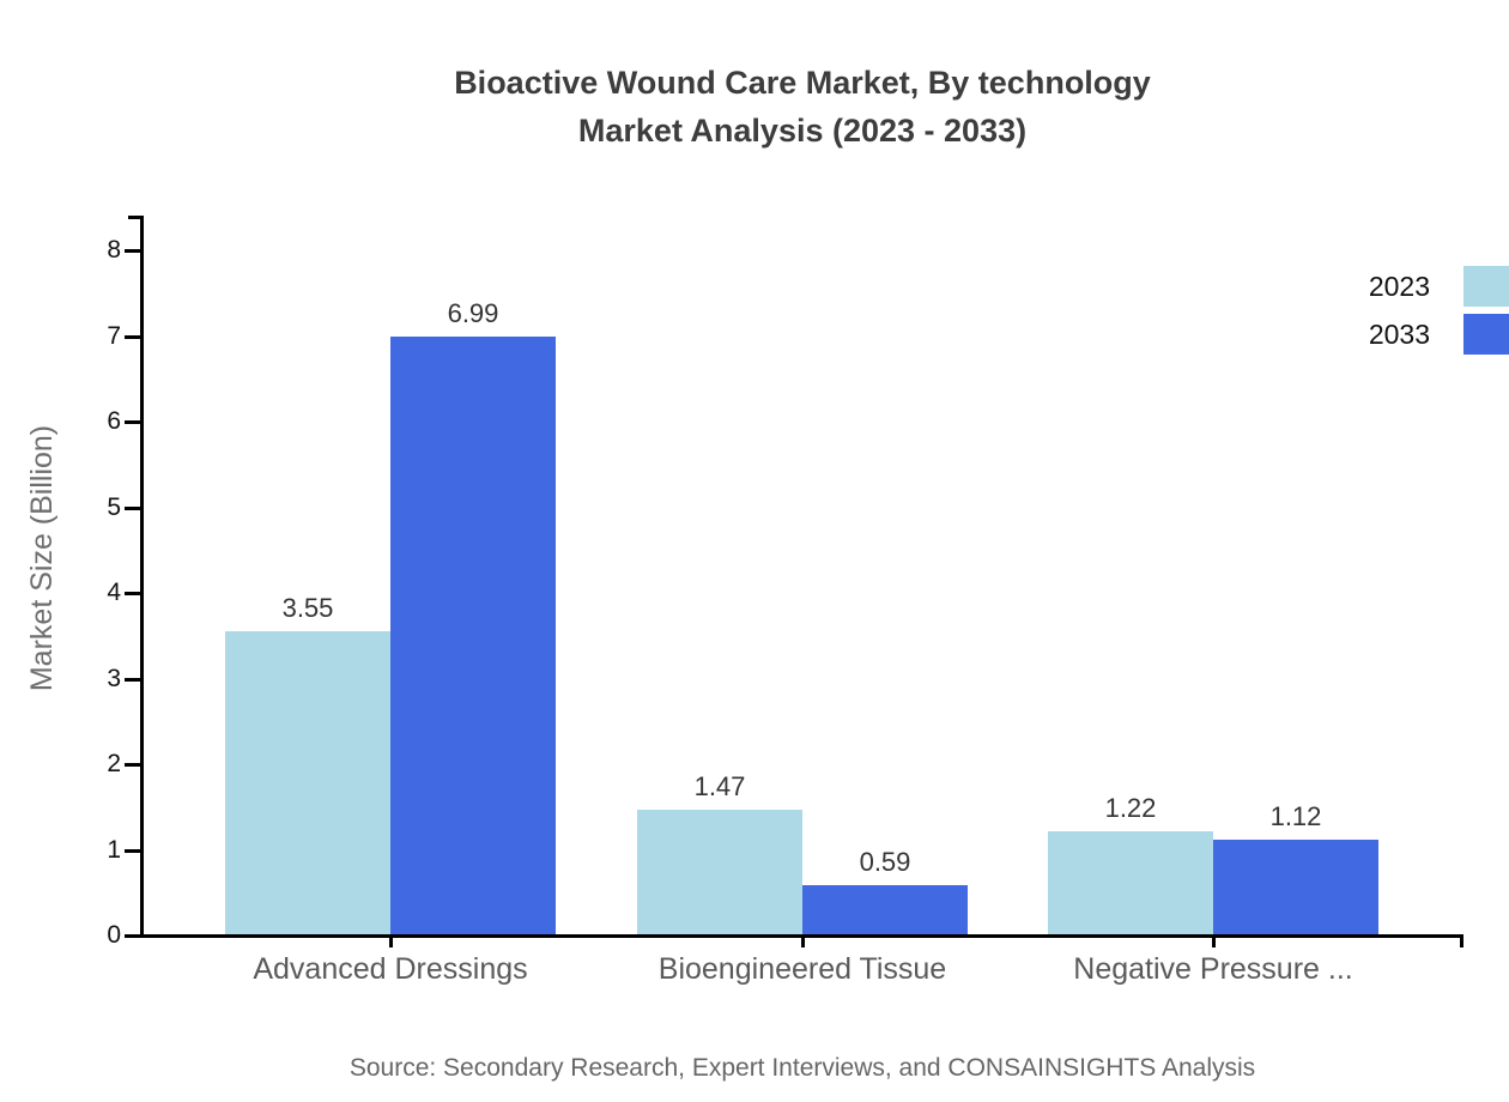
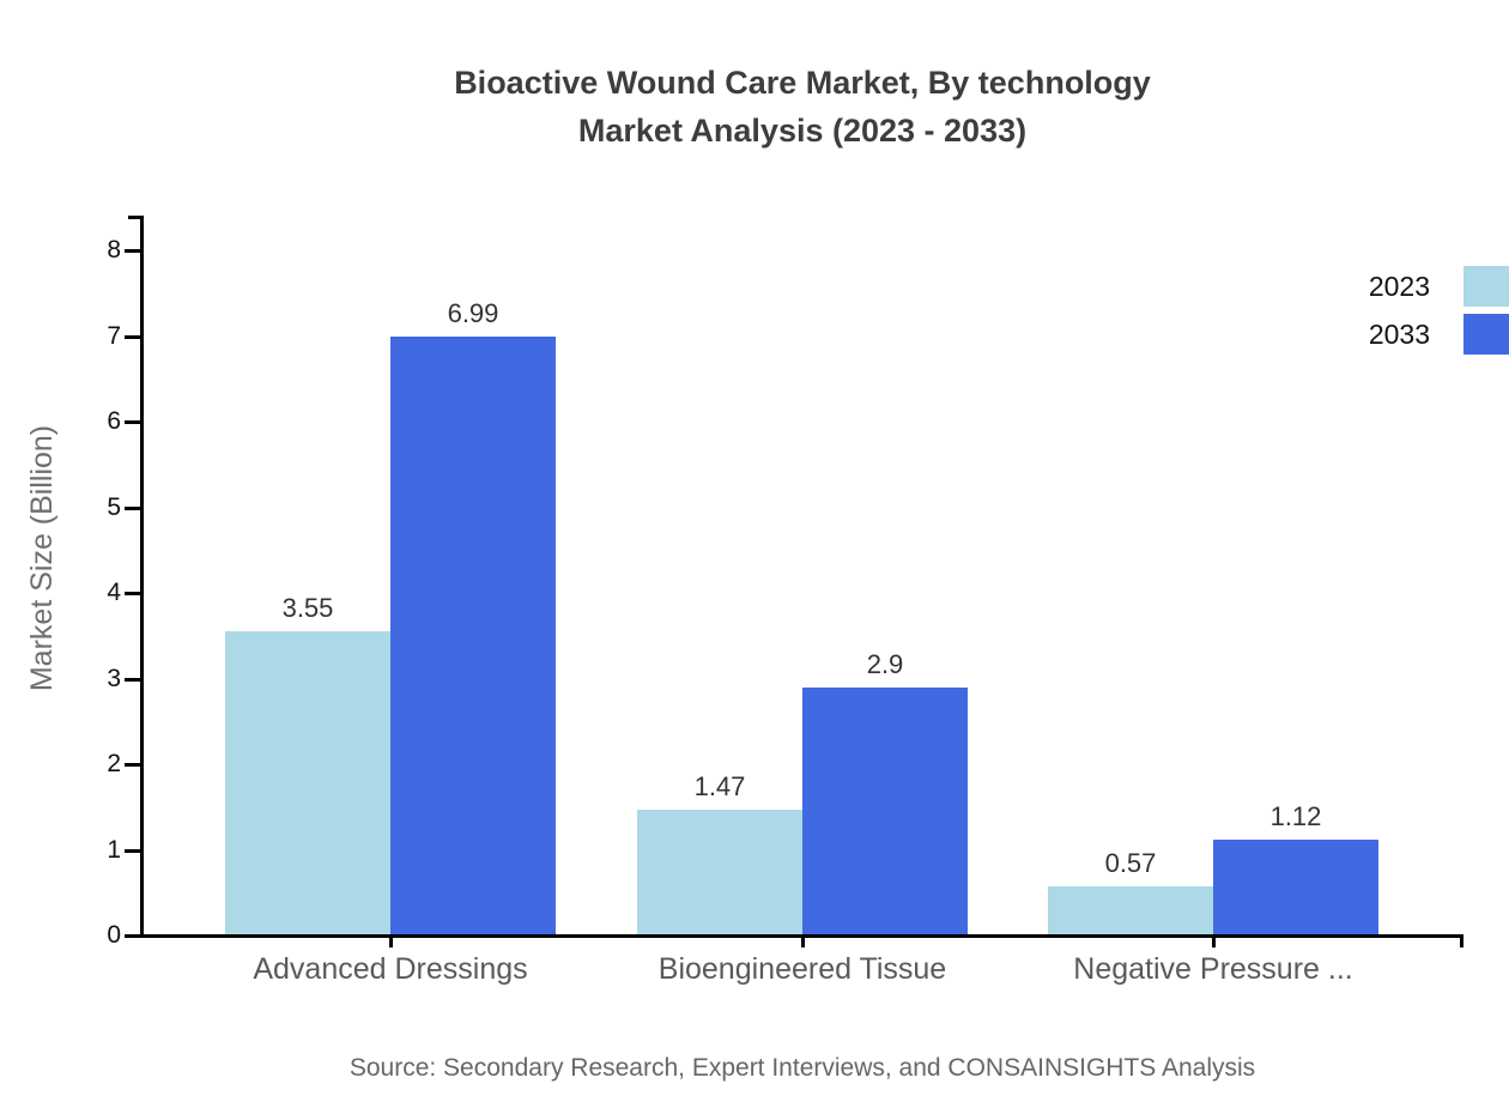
2033/Bioengineered Tissue: 0.59 -> 2.9
2023/Negative Pressure ...: 1.22 -> 0.57
